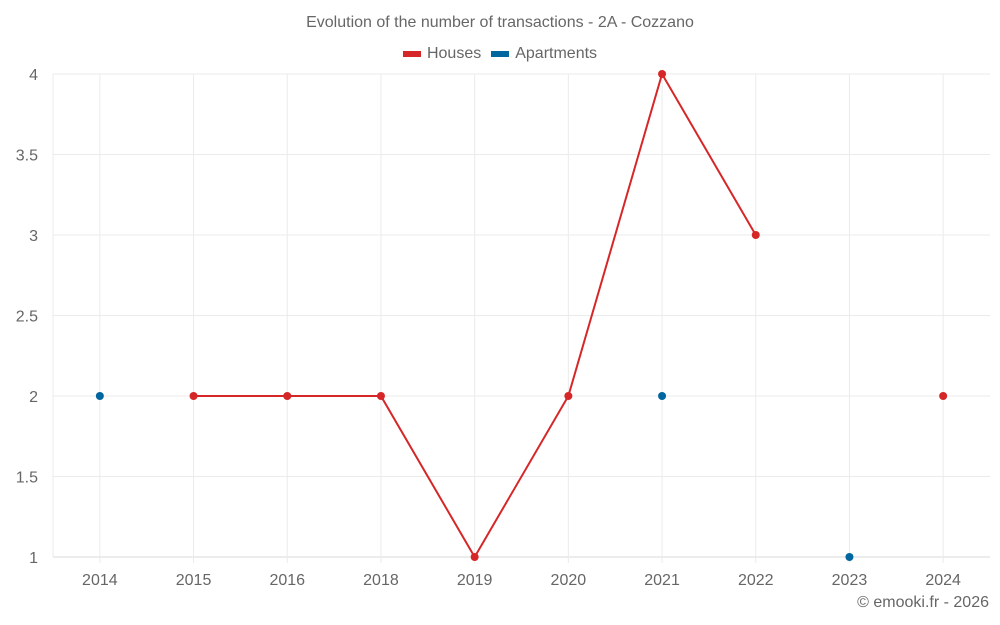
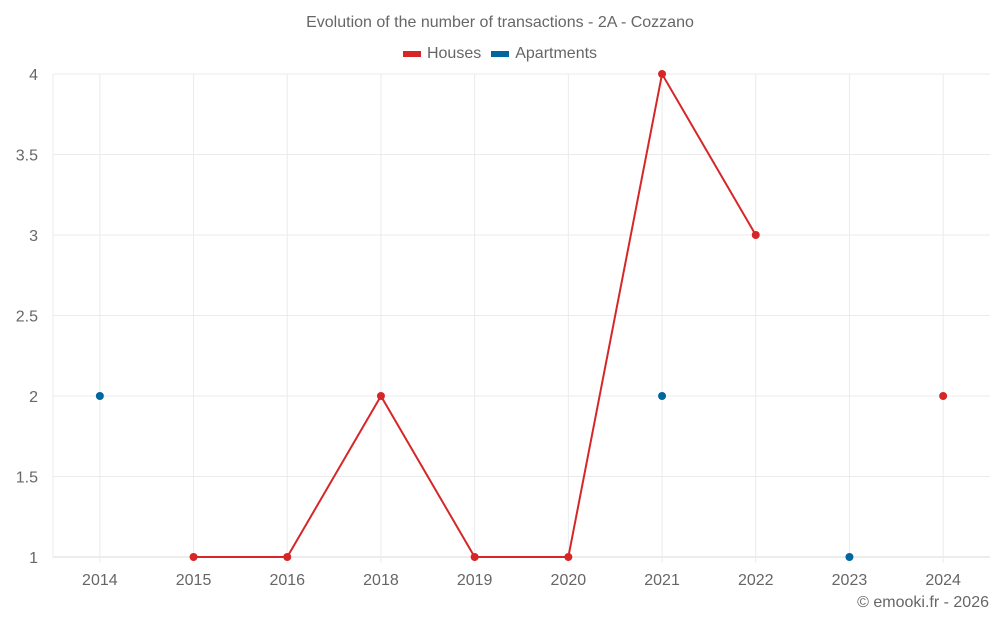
Houses/2015: 2 -> 1
Houses/2016: 2 -> 1
Houses/2020: 2 -> 1
